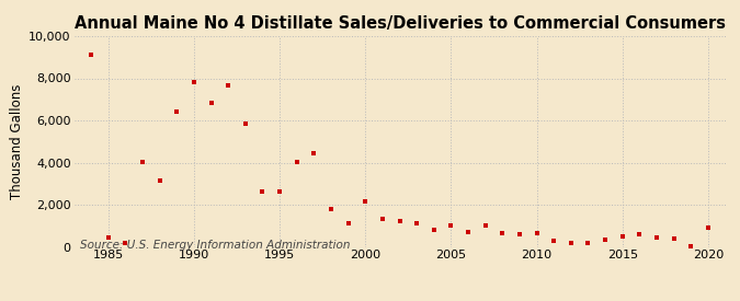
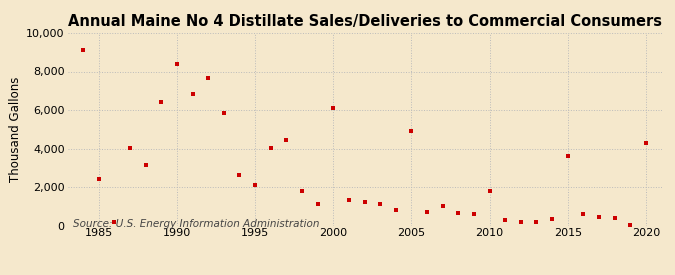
1985: 400 -> 2,400
1990: 7,800 -> 8,400
1995: 2,600 -> 2,100
2000: 2,200 -> 6,100
2005: 1,000 -> 4,900
2010: 600 -> 1,800
2015: 500 -> 3,600
2020: 900 -> 4,300
